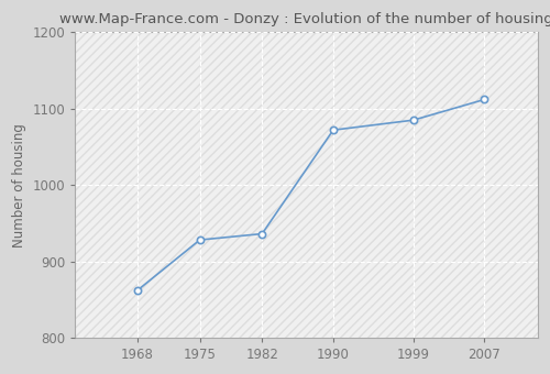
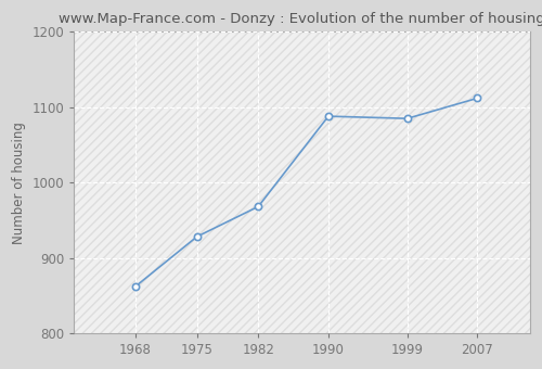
1982: 936 -> 968
1990: 1072 -> 1088
